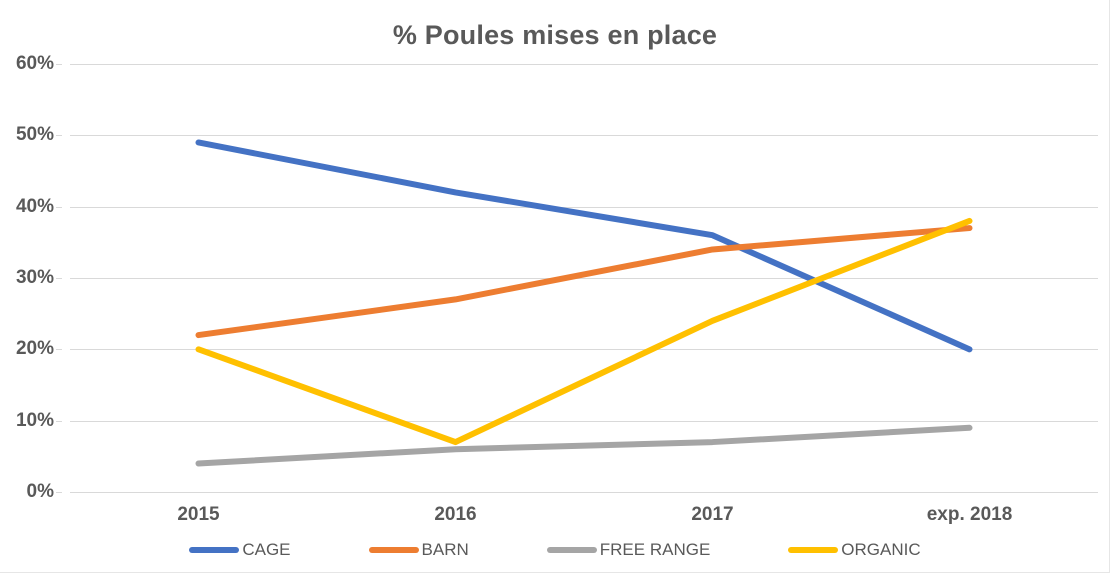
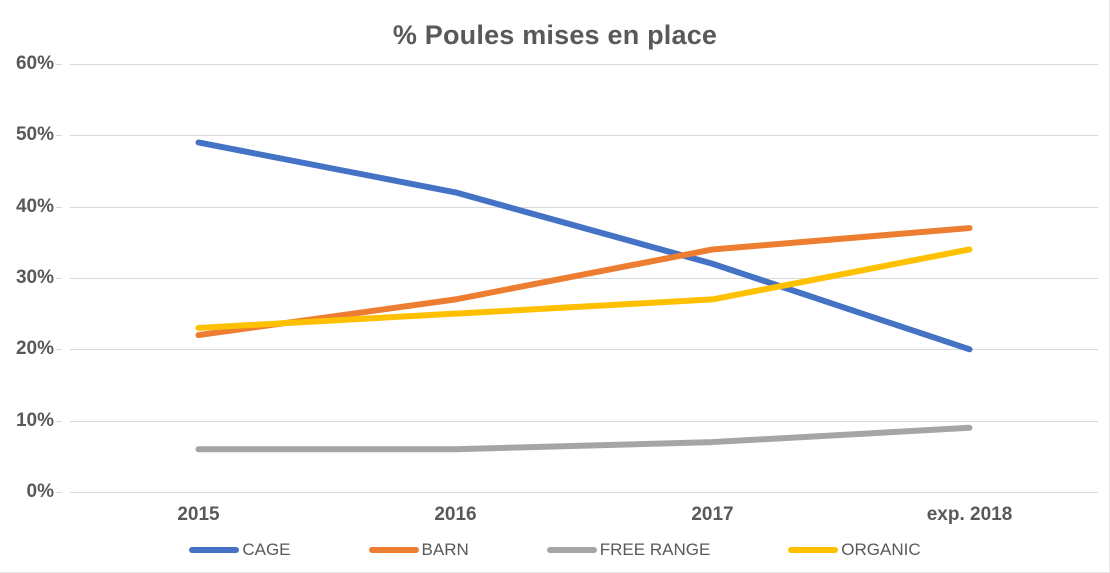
FREE RANGE/2015: 4% -> 6%
ORGANIC/2015: 20% -> 23%
ORGANIC/2016: 7% -> 25%
CAGE/2017: 36% -> 32%
ORGANIC/2017: 24% -> 27%
ORGANIC/exp. 2018: 38% -> 34%
